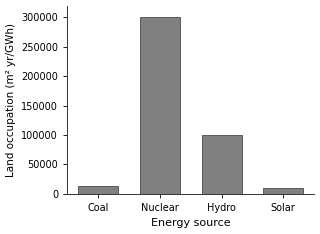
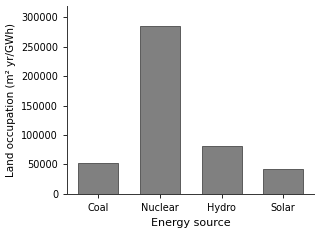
Coal: 14000 -> 52000
Nuclear: 300000 -> 286000
Hydro: 100000 -> 82000
Solar: 10000 -> 42000
